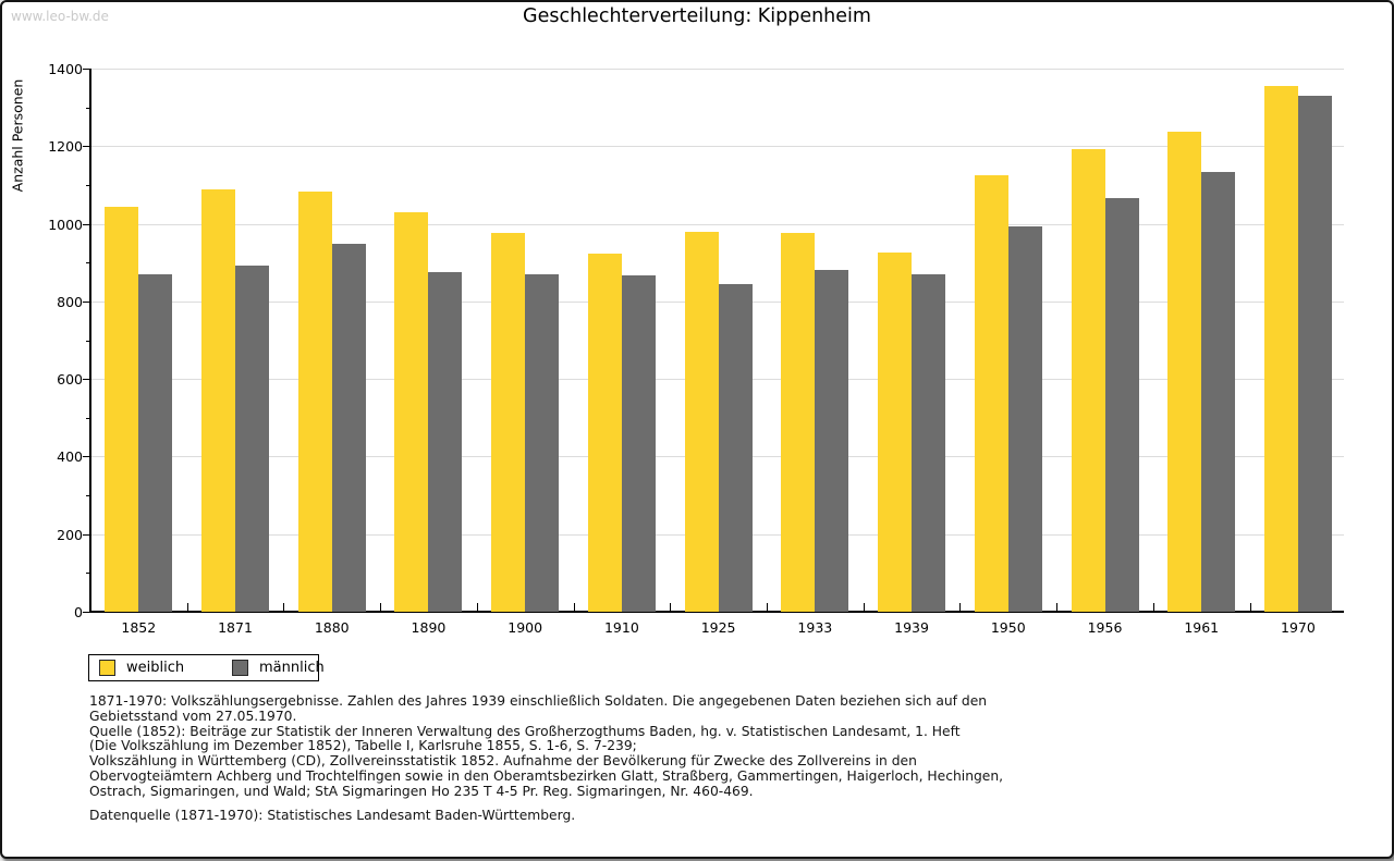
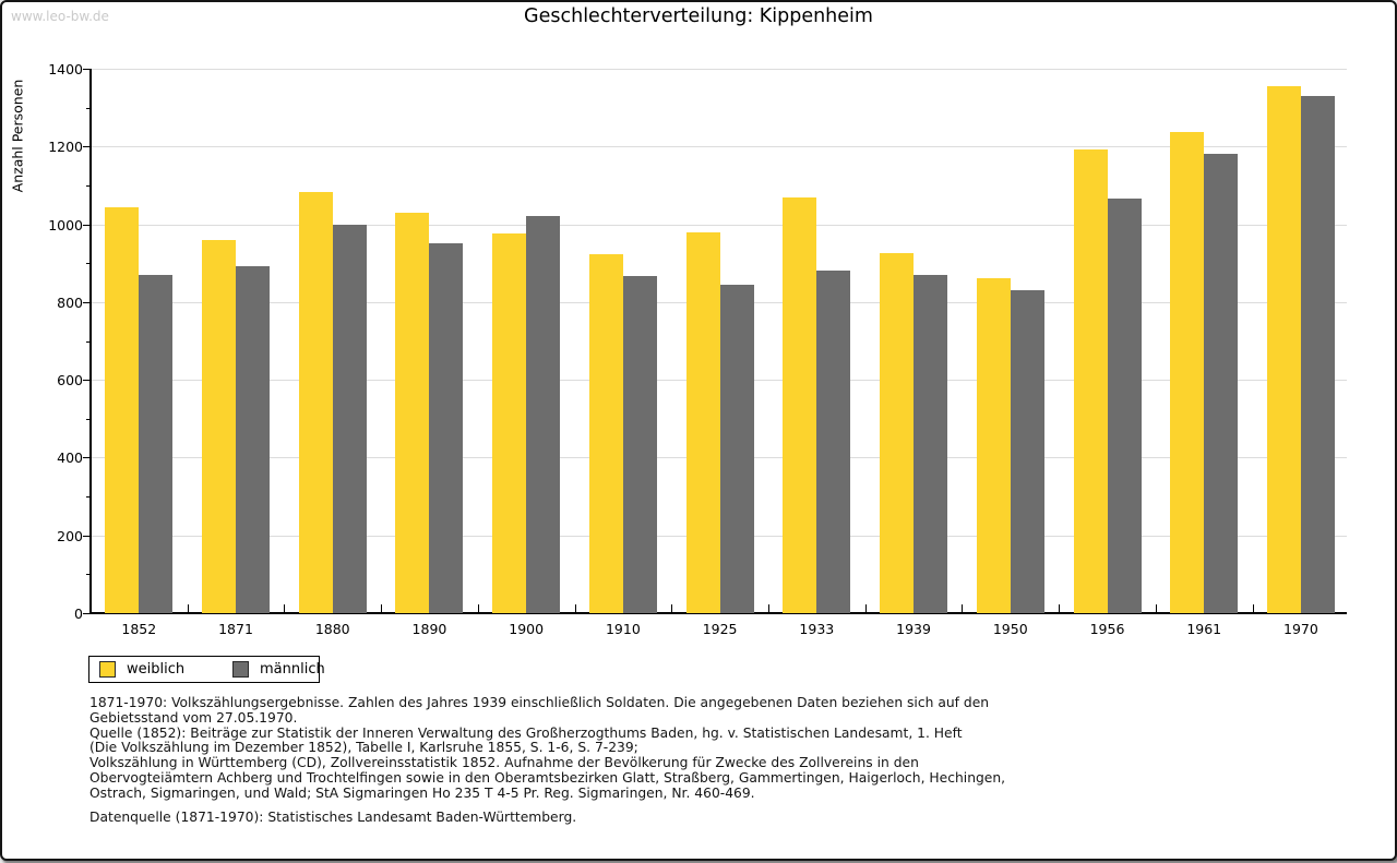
weiblich/1871: 1090 -> 960
männlich/1880: 950 -> 1000
männlich/1890: 870 -> 950
männlich/1900: 870 -> 1020
weiblich/1933: 980 -> 1070
weiblich/1950: 1120 -> 860
männlich/1950: 990 -> 830
männlich/1961: 1130 -> 1180
